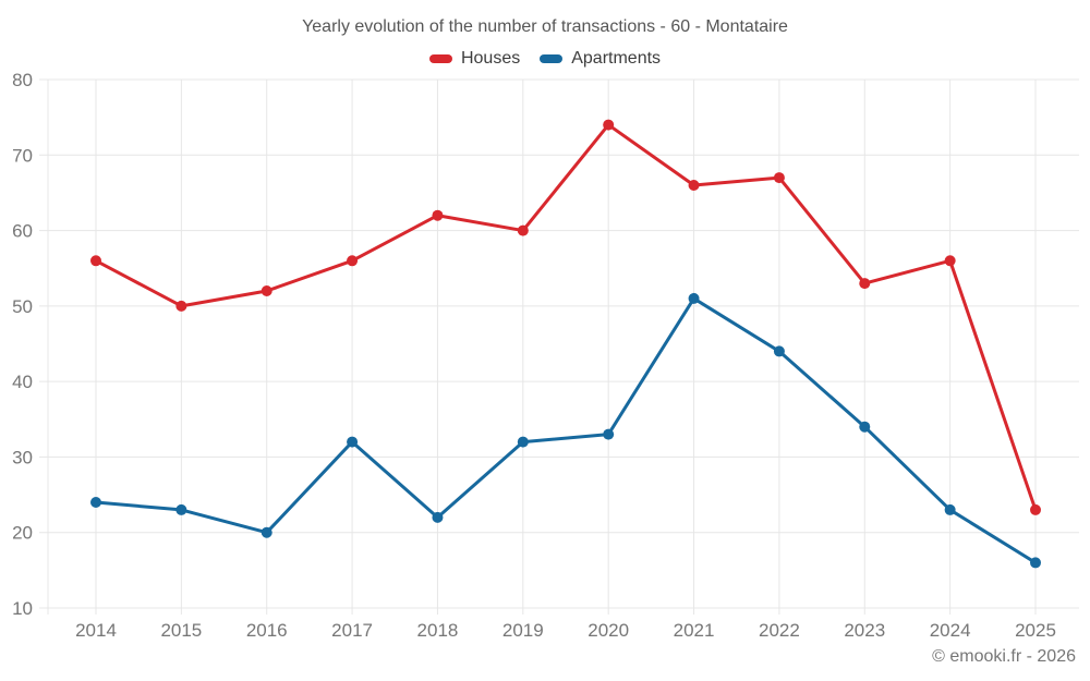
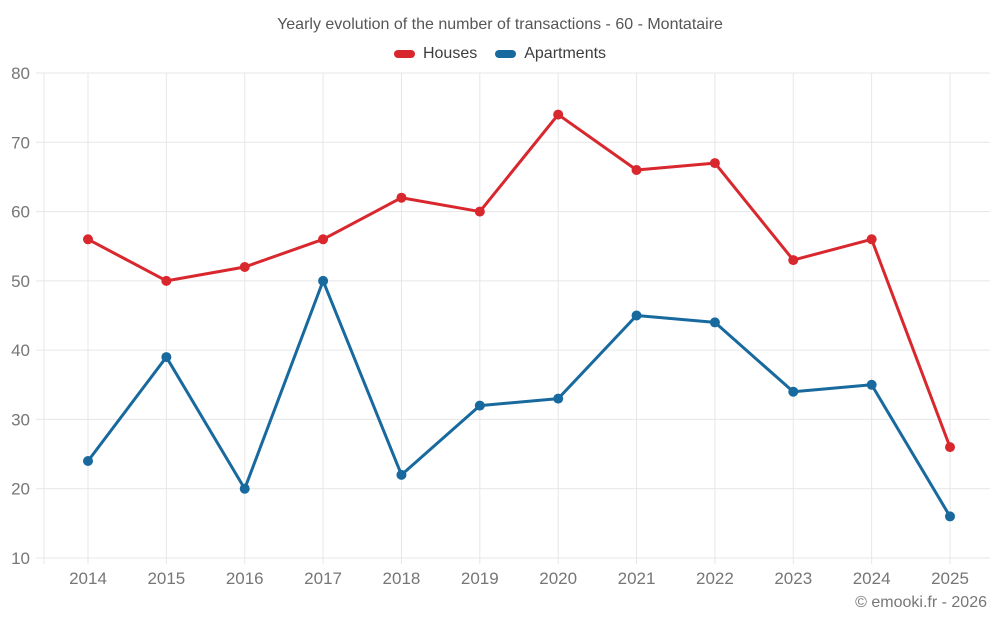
Apartments/2015: 23 -> 39
Apartments/2017: 32 -> 50
Apartments/2021: 51 -> 45
Apartments/2024: 23 -> 35
Houses/2025: 23 -> 26
